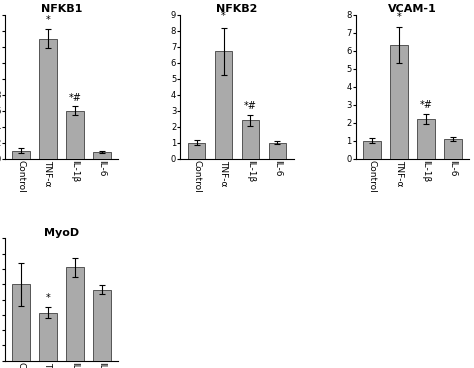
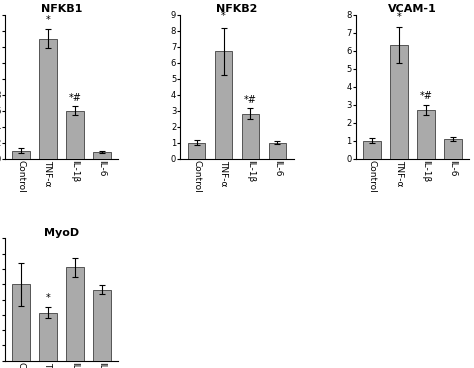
NFKB2/IL-1β: 2.4 -> 2.8
VCAM-1/IL-1β: 2.2 -> 2.7
